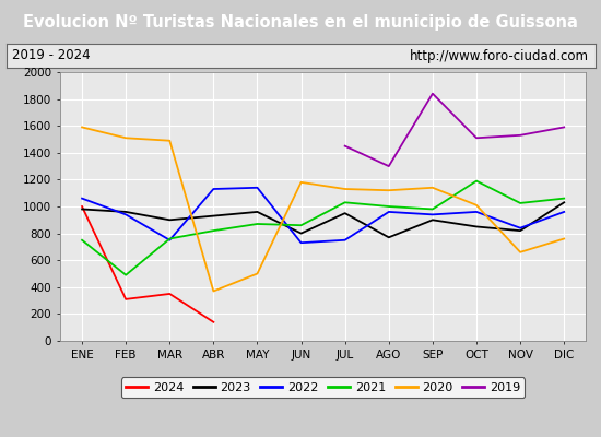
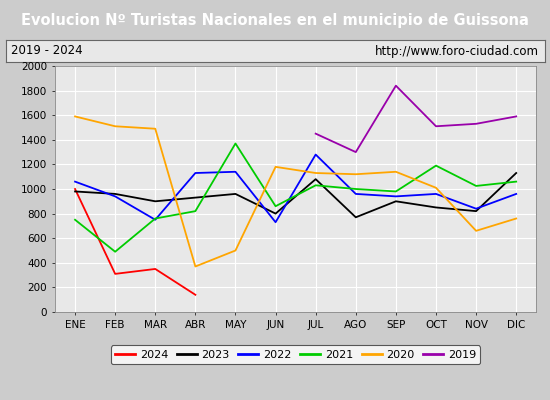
2021/MAY: 870 -> 1370
2023/JUL: 950 -> 1080
2022/JUL: 750 -> 1280
2023/DIC: 1030 -> 1130
